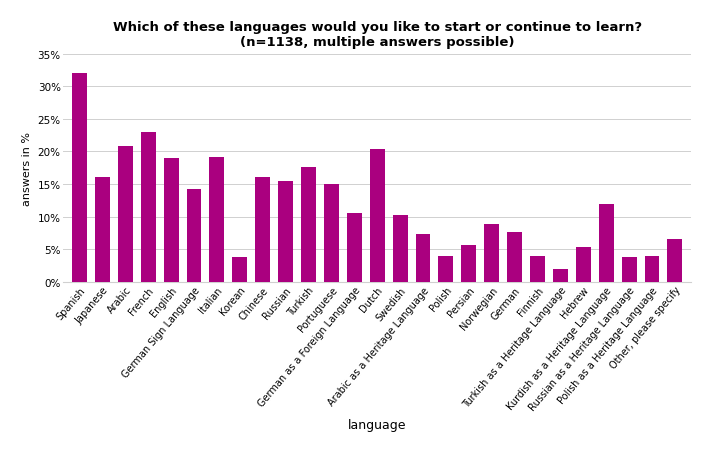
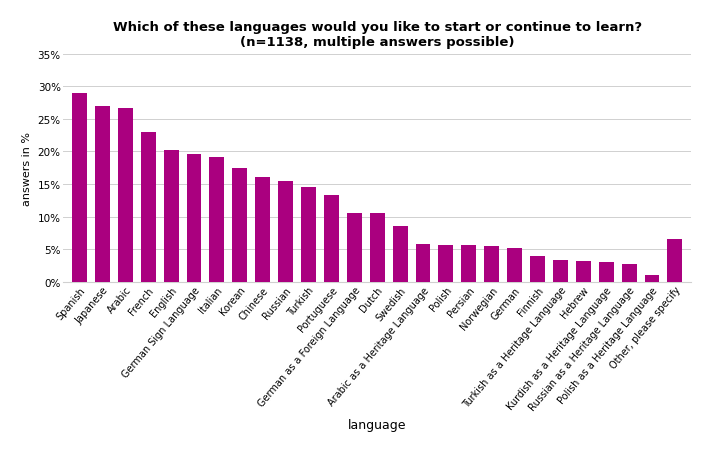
Spanish: 32.0% -> 29.0%
Japanese: 16.0% -> 27.0%
Arabic: 20.8% -> 26.7%
English: 19.0% -> 20.2%
German Sign Language: 14.2% -> 19.6%
Korean: 3.8% -> 17.5%
Turkish: 17.6% -> 14.6%
Portuguese: 15.0% -> 13.3%
Dutch: 20.4% -> 10.5%
Swedish: 10.2% -> 8.6%
Arabic as a Heritage Language: 7.4% -> 5.8%
Polish: 4.0% -> 5.6%
Norwegian: 8.8% -> 5.5%
German: 7.6% -> 5.1%
Turkish as a Heritage Language: 2.0% -> 3.3%
Hebrew: 5.4% -> 3.2%
Kurdish as a Heritage Language: 12.0% -> 3.1%
Russian as a Heritage Language: 3.8% -> 2.7%
Polish as a Heritage Language: 4.0% -> 1.1%
